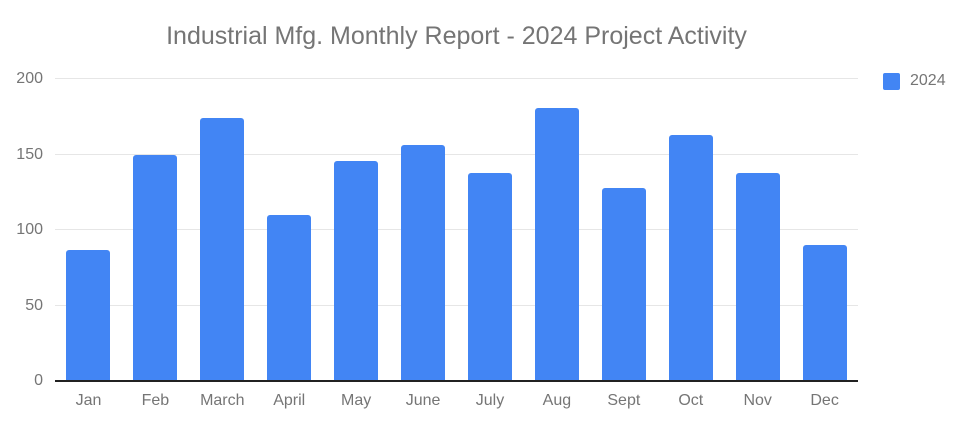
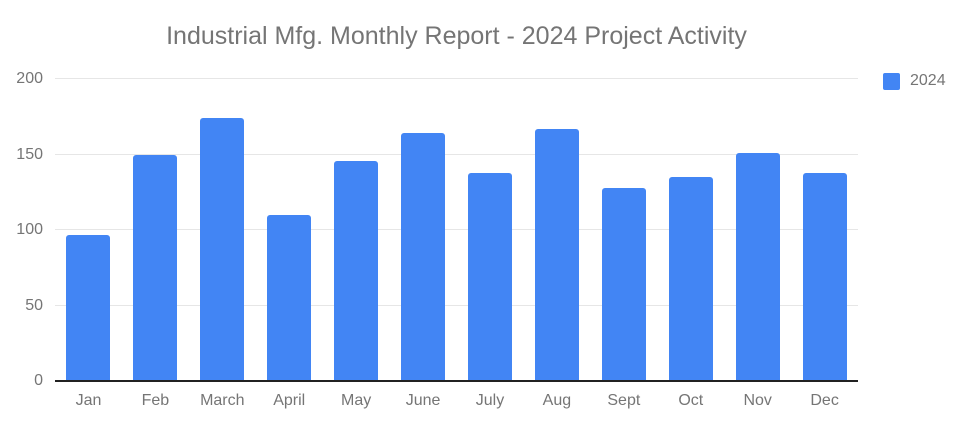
Jan: 87 -> 97
June: 156 -> 164
Aug: 181 -> 167
Oct: 163 -> 135
Nov: 138 -> 151
Dec: 90 -> 138
